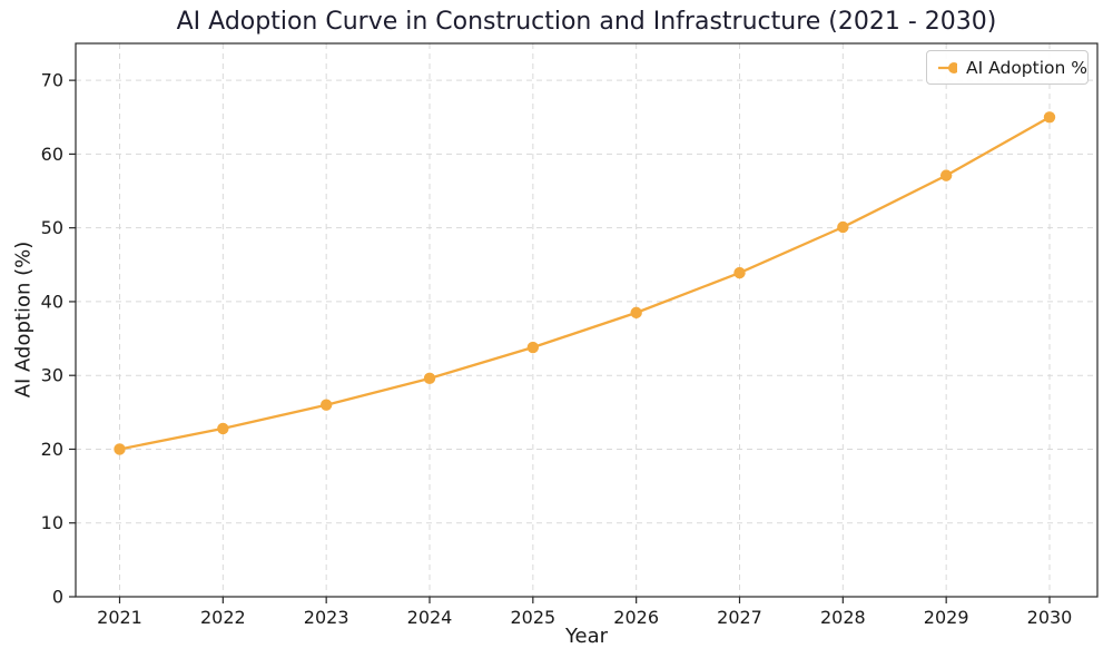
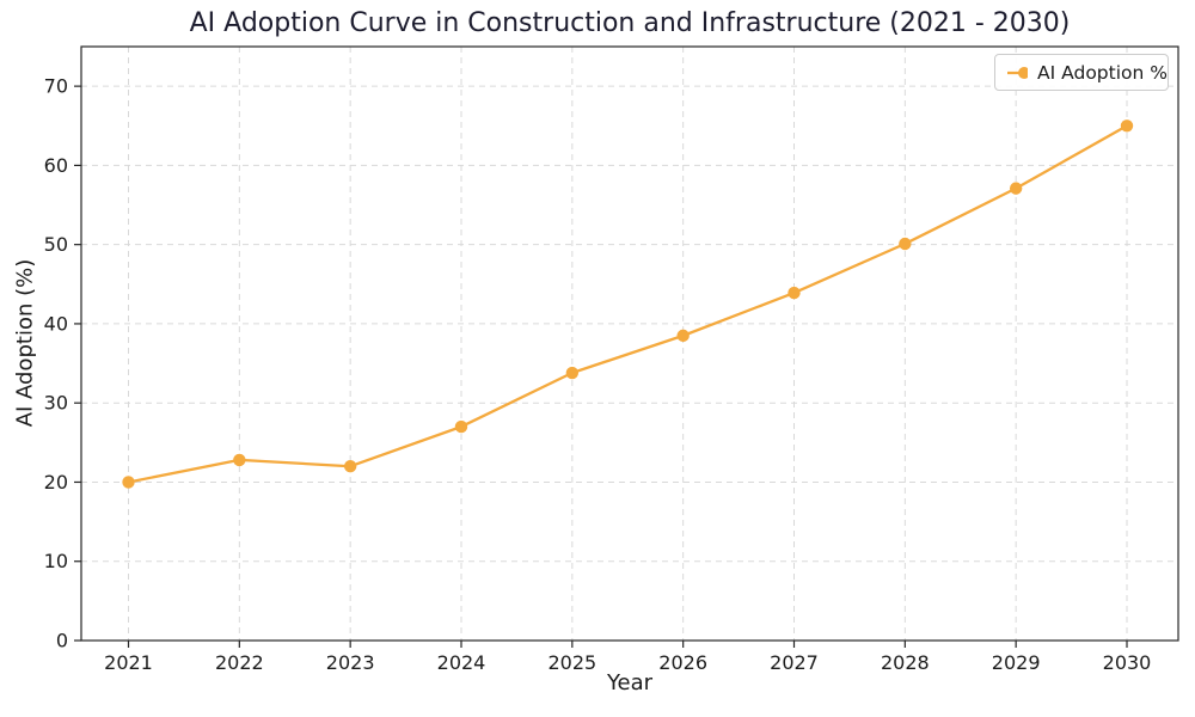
2023: 26 -> 22
2024: 30 -> 27
